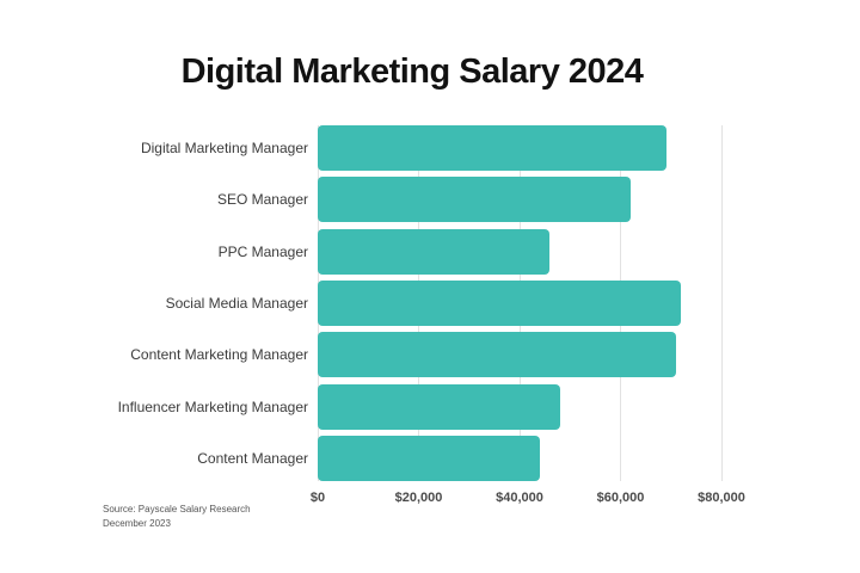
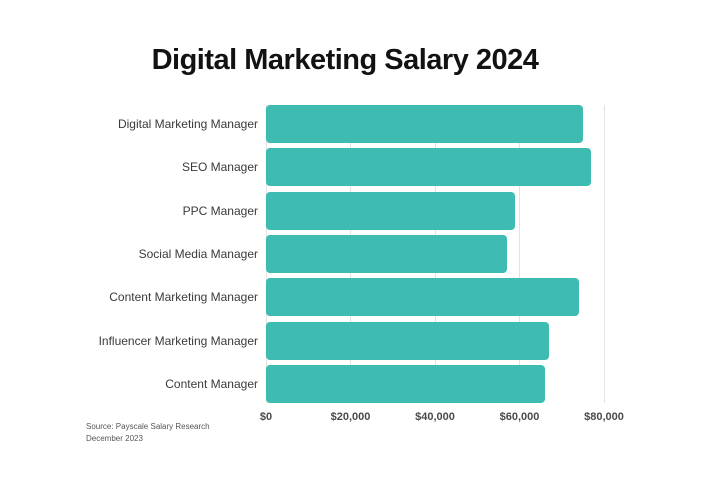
Digital Marketing Manager: $69000 -> $75000
SEO Manager: $62000 -> $77000
PPC Manager: $46000 -> $59000
Social Media Manager: $72000 -> $57000
Content Marketing Manager: $71000 -> $74000
Influencer Marketing Manager: $48000 -> $67000
Content Manager: $44000 -> $66000
